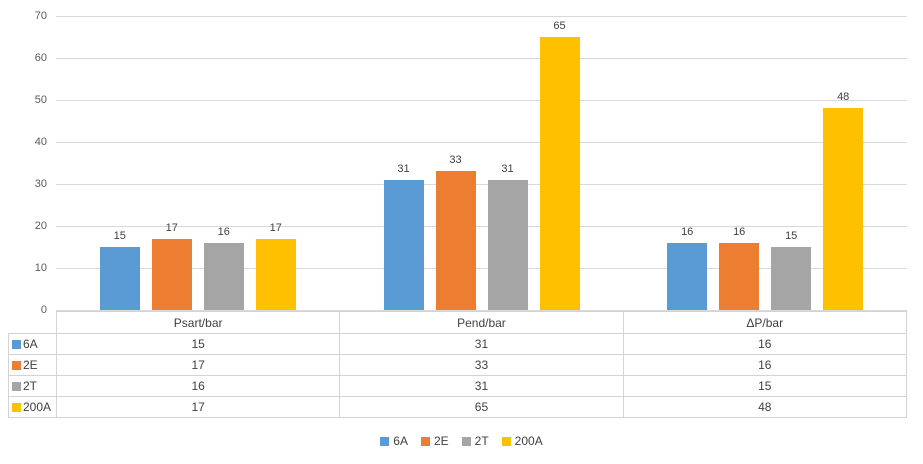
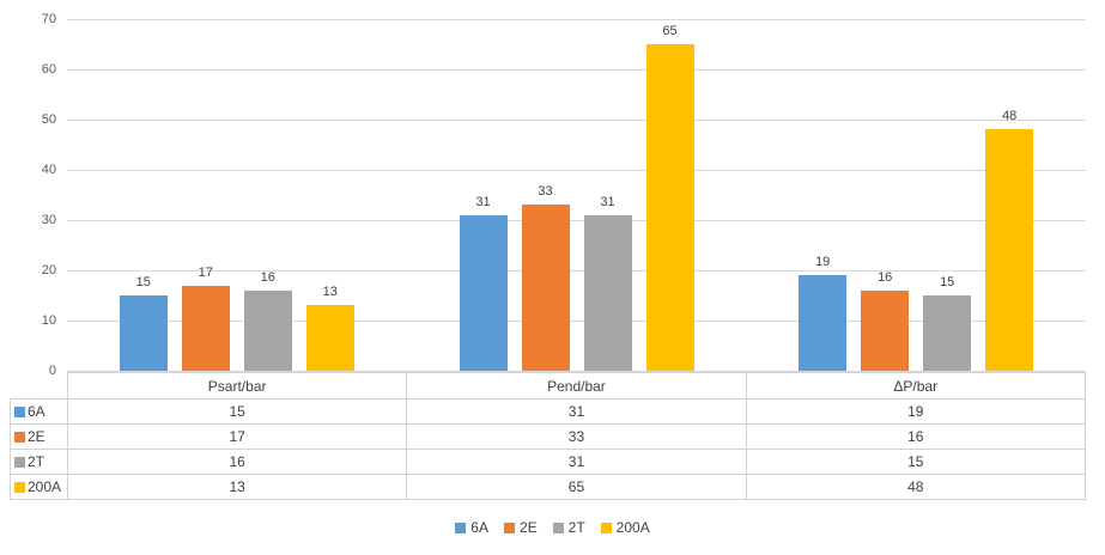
200A/Psart/bar: 17 -> 13
6A/ΔP/bar: 16 -> 19
